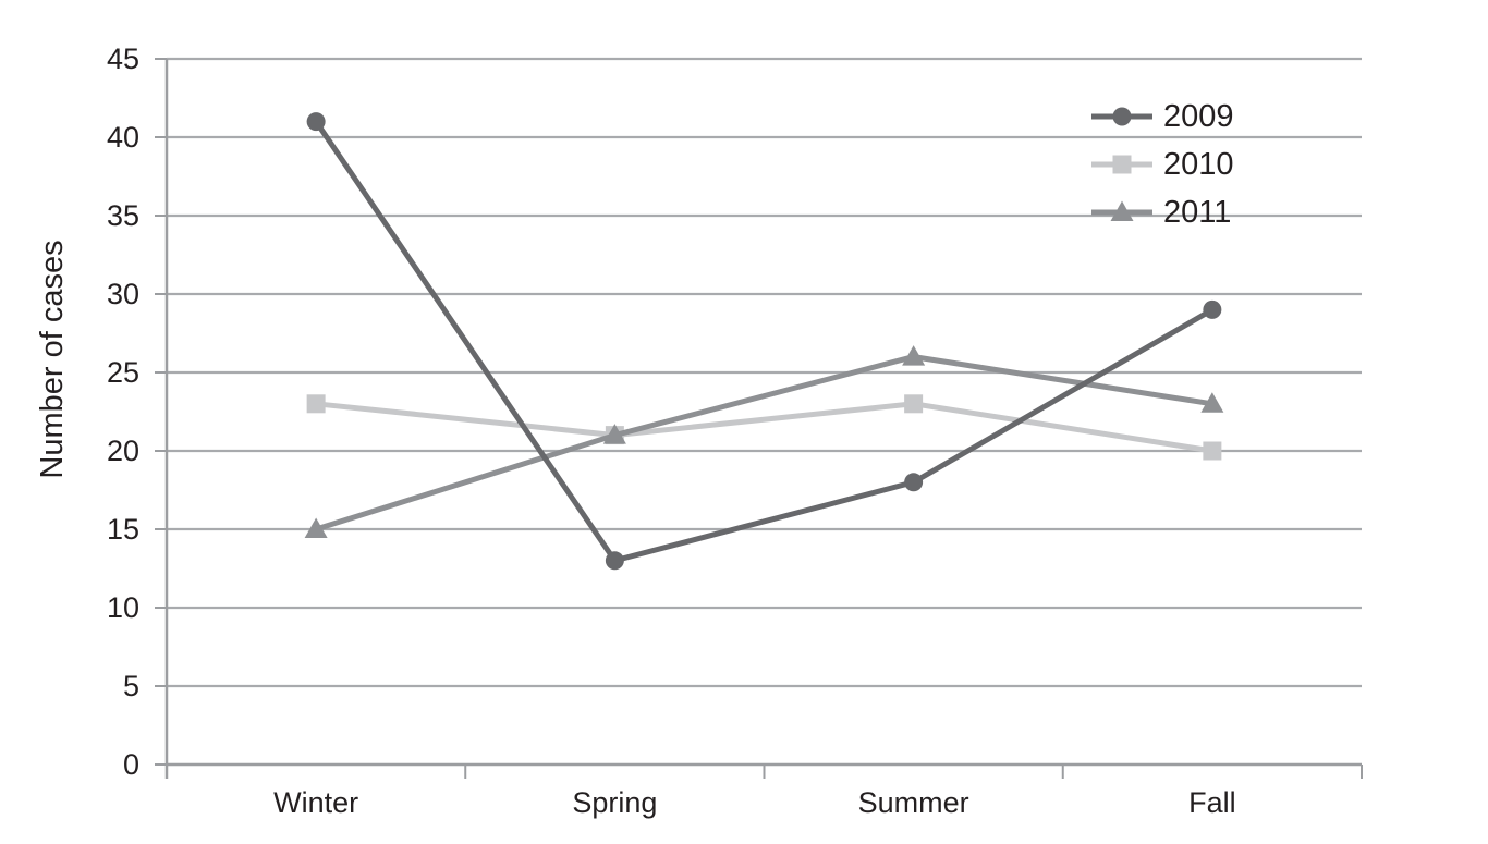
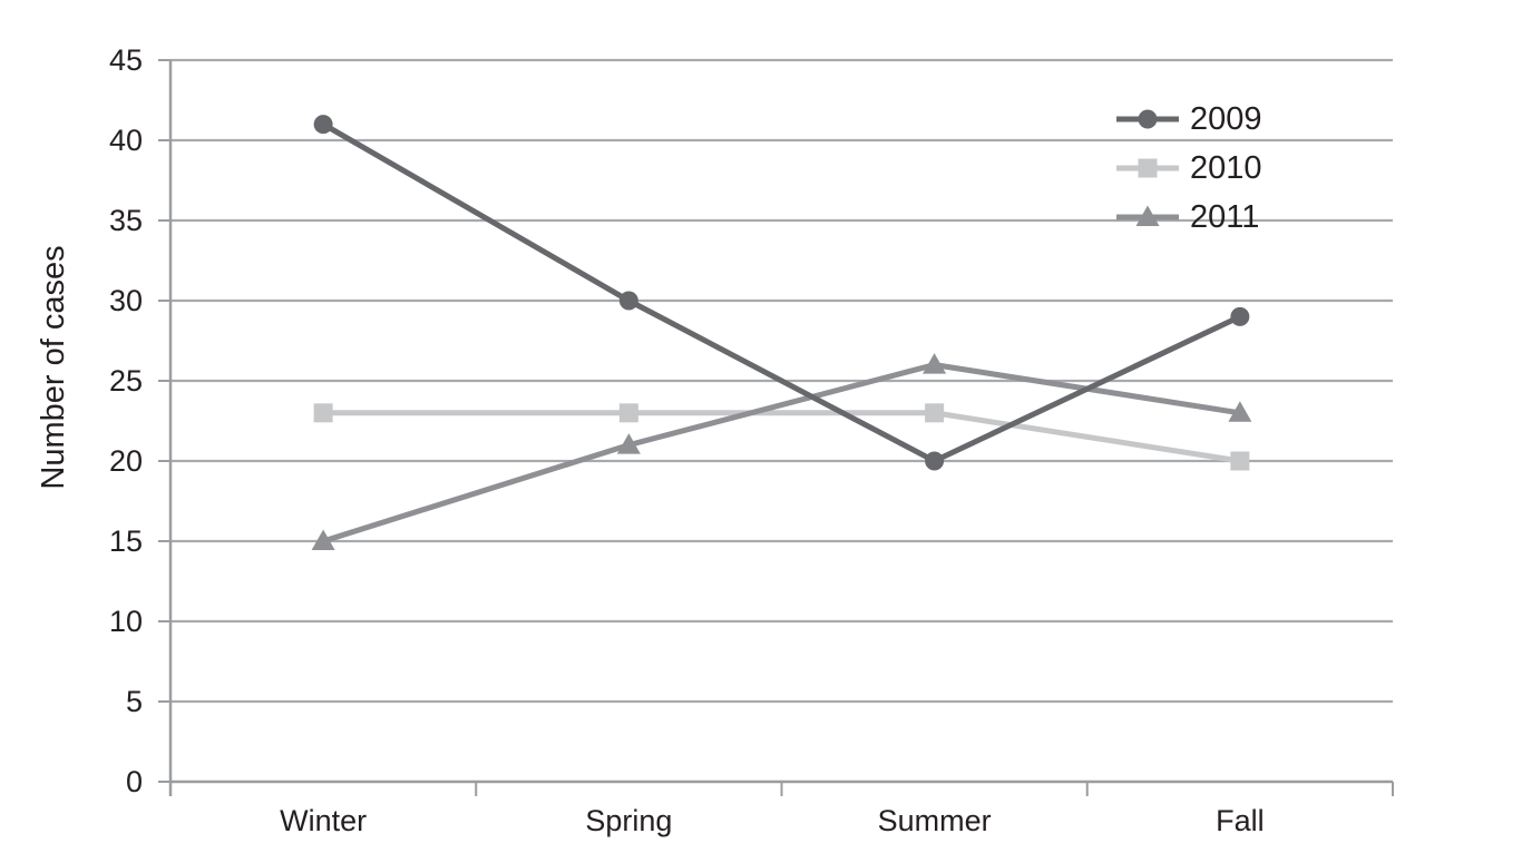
2009/Spring: 13 -> 30
2010/Spring: 21 -> 23
2009/Summer: 18 -> 20
